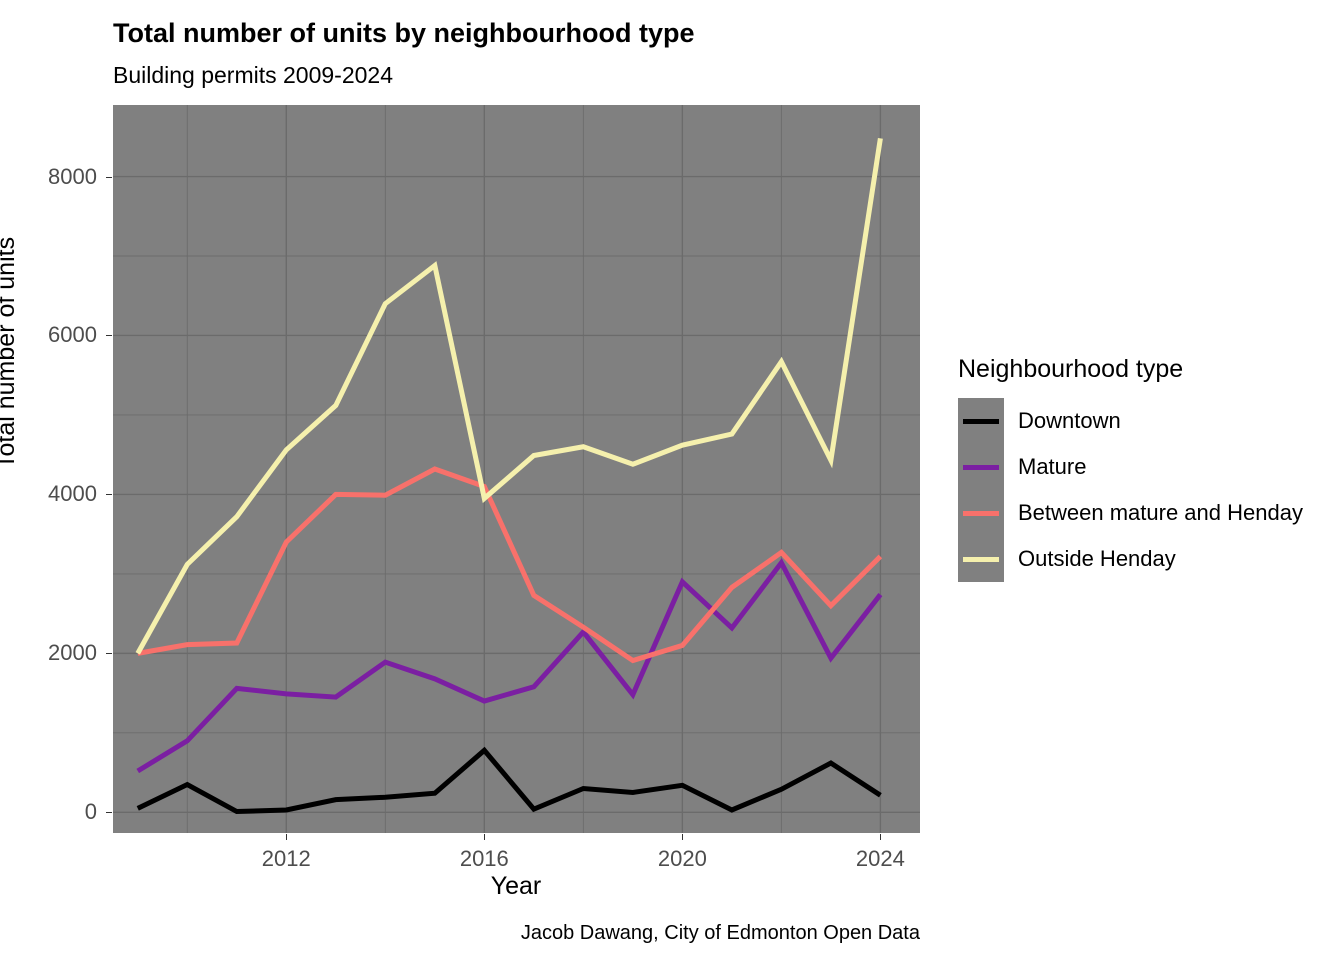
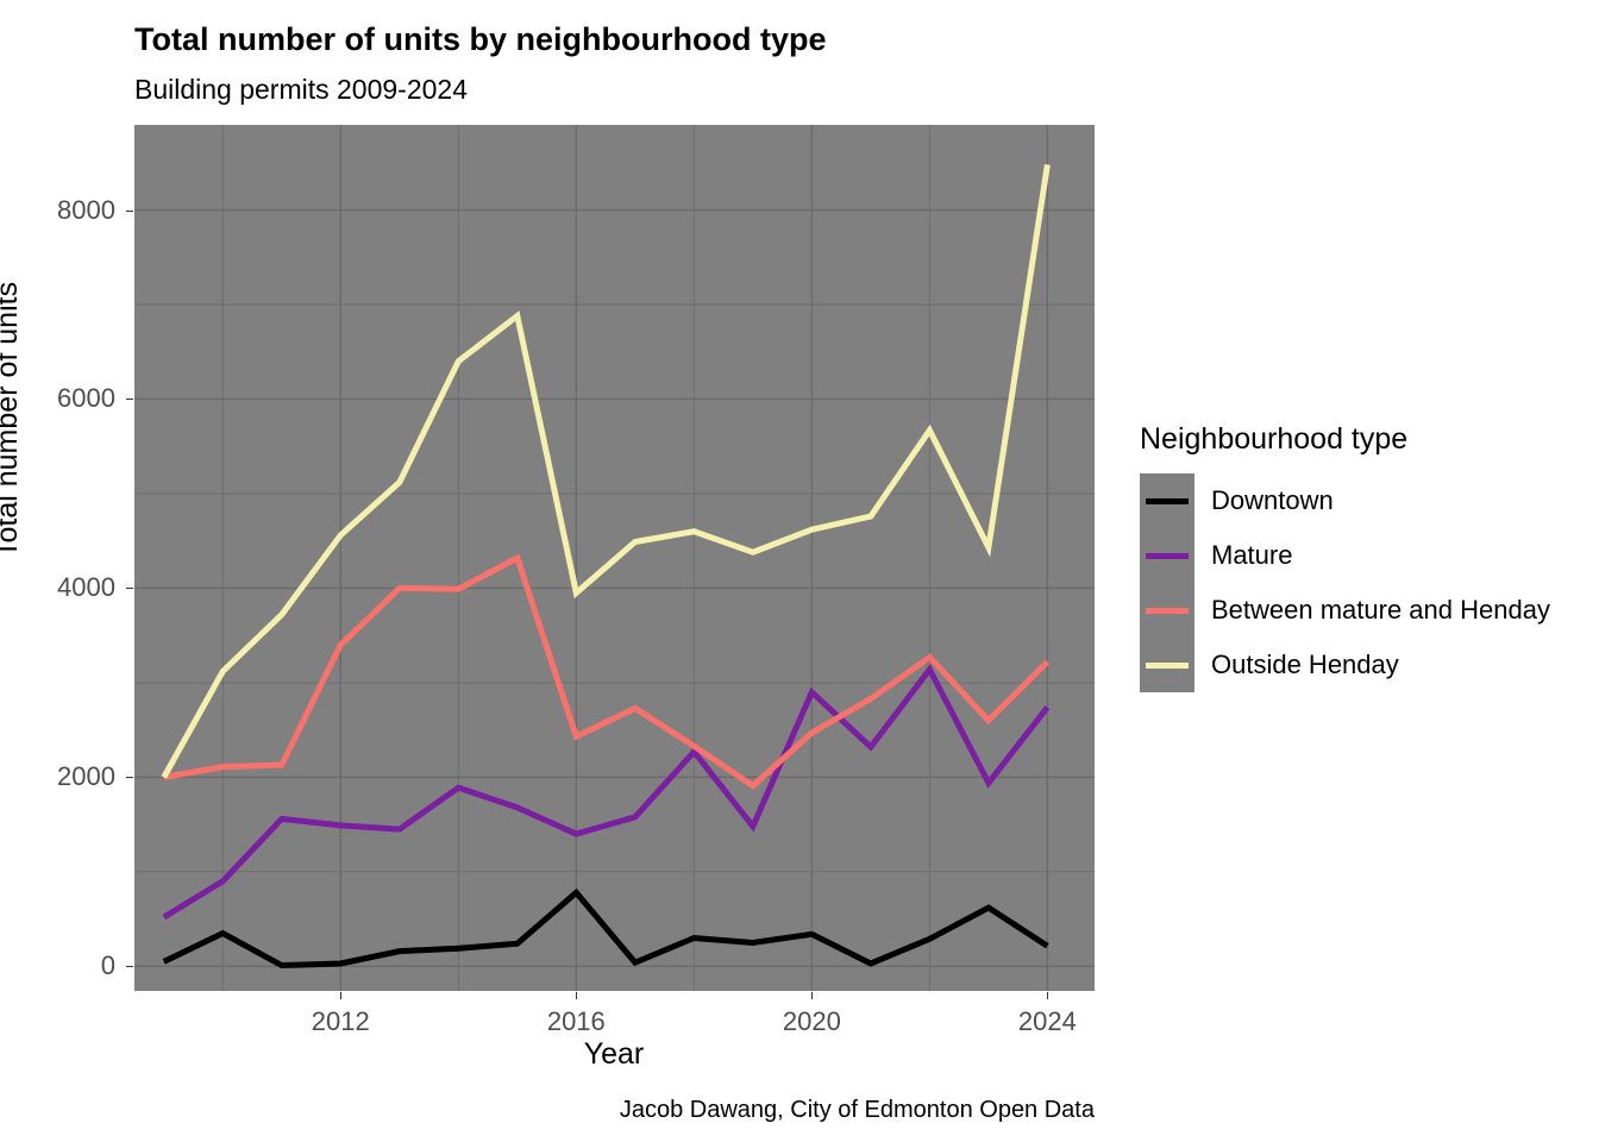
Between mature and Henday/2016: 4100 -> 2400
Between mature and Henday/2020: 2100 -> 2500
